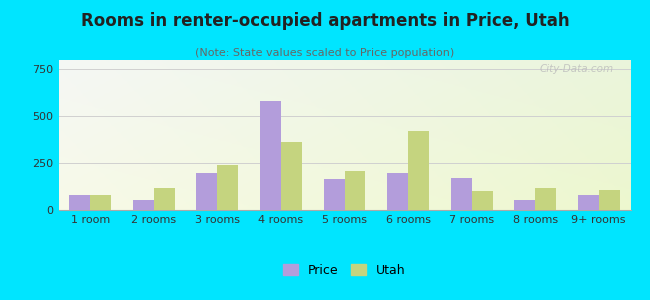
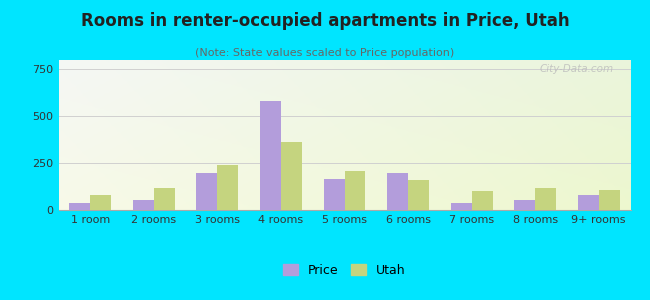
Price/1 room: 80 -> 40
Utah/6 rooms: 420 -> 160
Price/7 rooms: 170 -> 40
